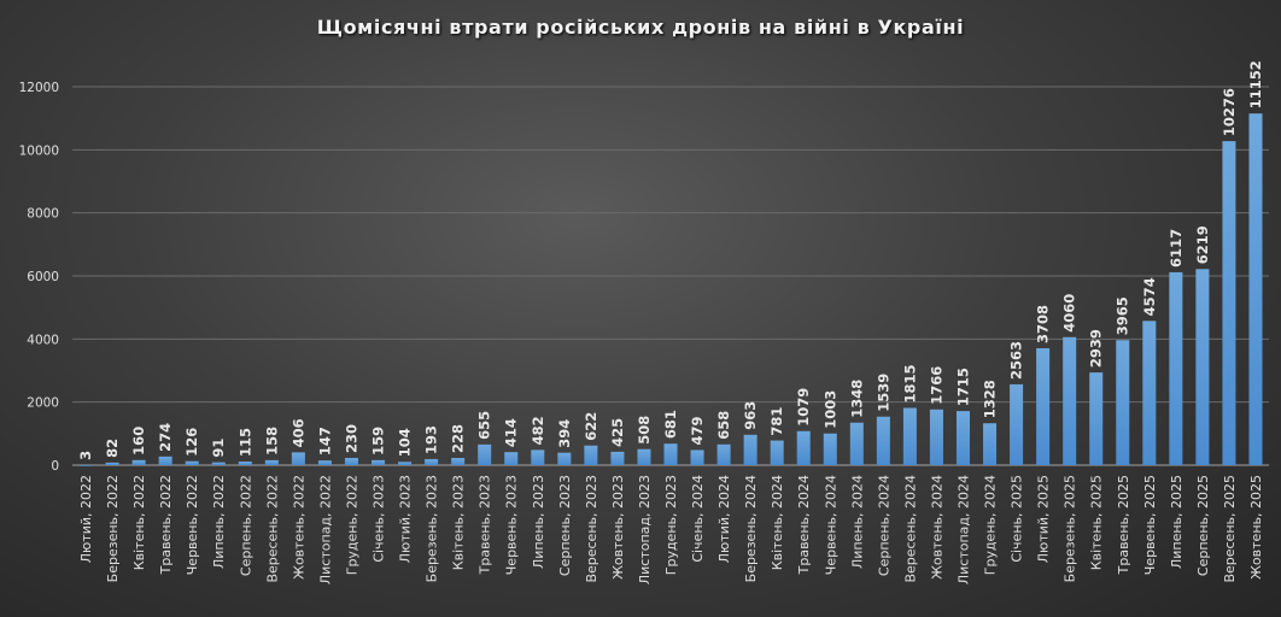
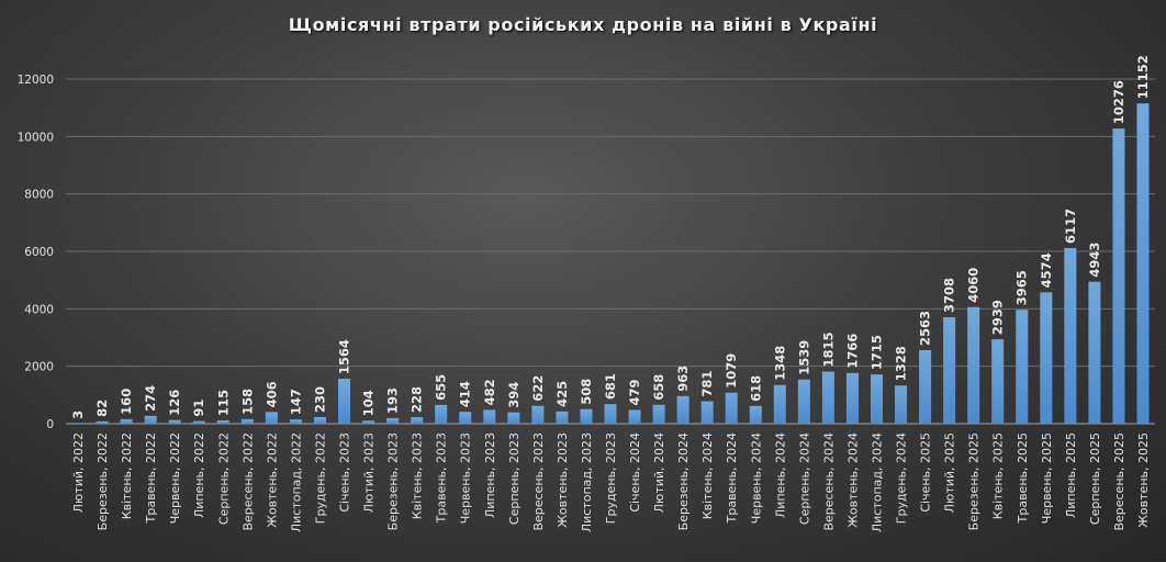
Січень, 2023: 159 -> 1564
Червень, 2024: 1003 -> 618
Серпень, 2025: 6219 -> 4943
